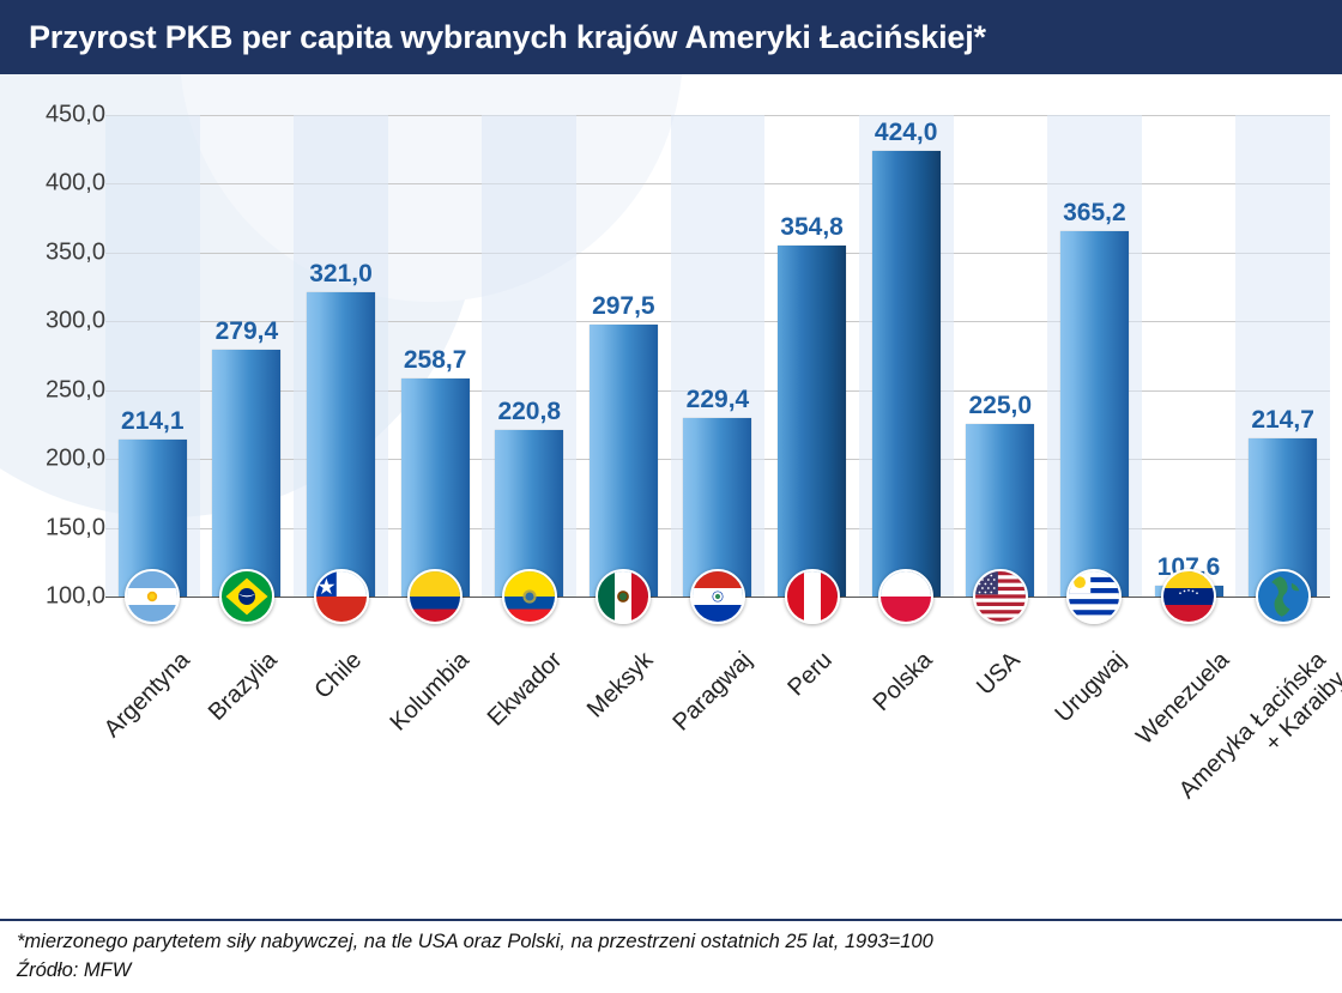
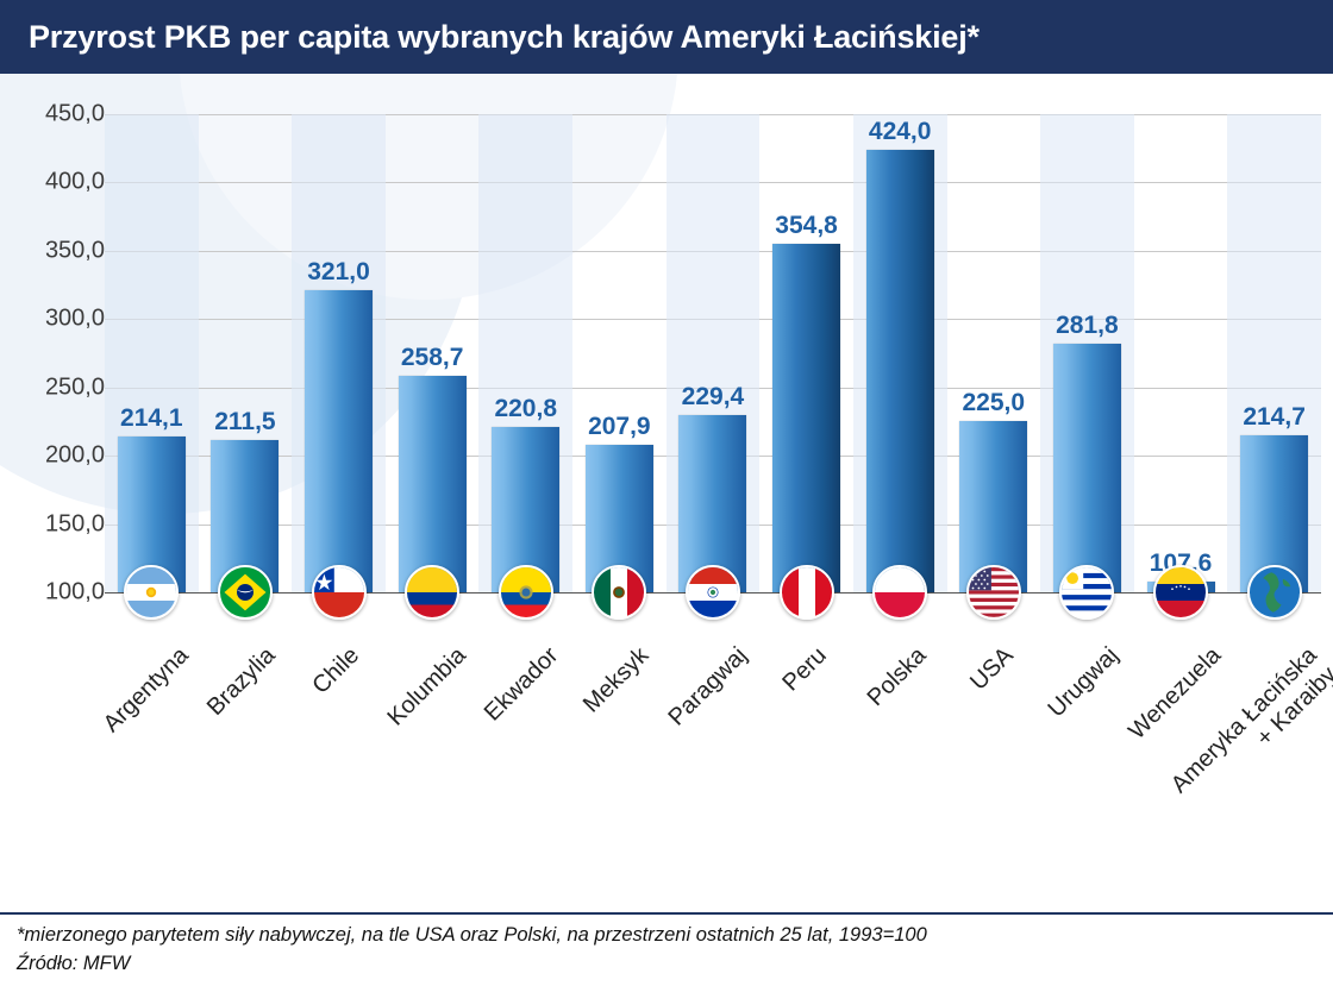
Brazylia: 279,4 -> 211,5
Meksyk: 297,5 -> 207,9
Urugwaj: 365,2 -> 281,8
